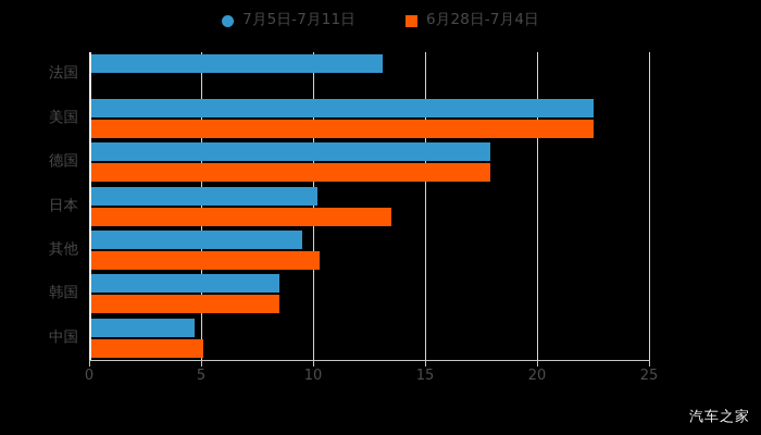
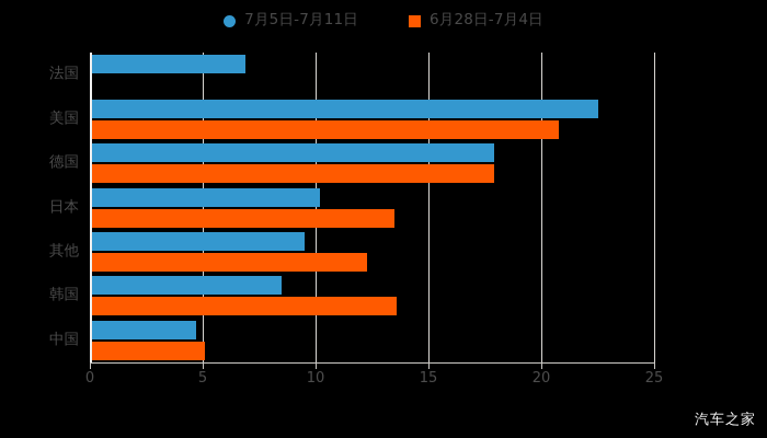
7月5日-7月11日/法国: 13.1 -> 6.9
6月28日-7月4日/美国: 22.5 -> 20.8
6月28日-7月4日/其他: 10.3 -> 12.3
6月28日-7月4日/韩国: 8.5 -> 13.6
